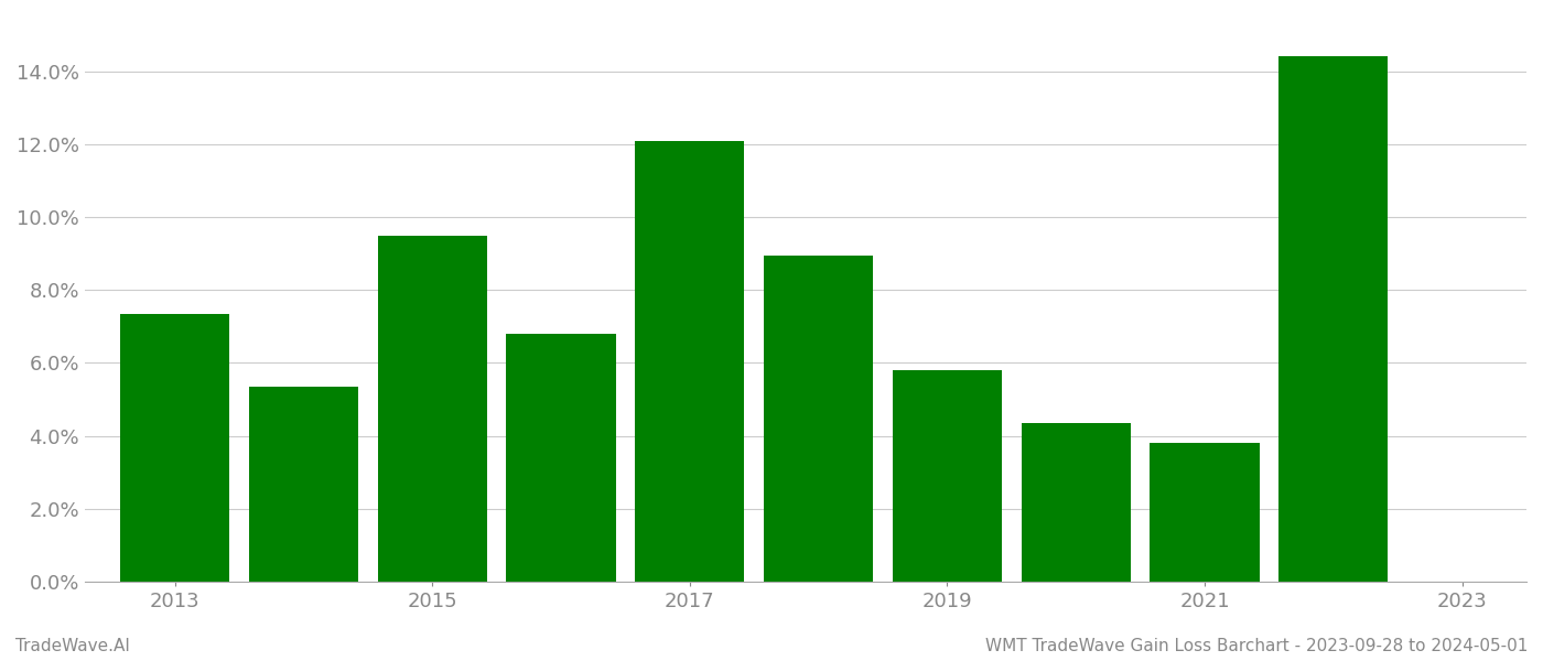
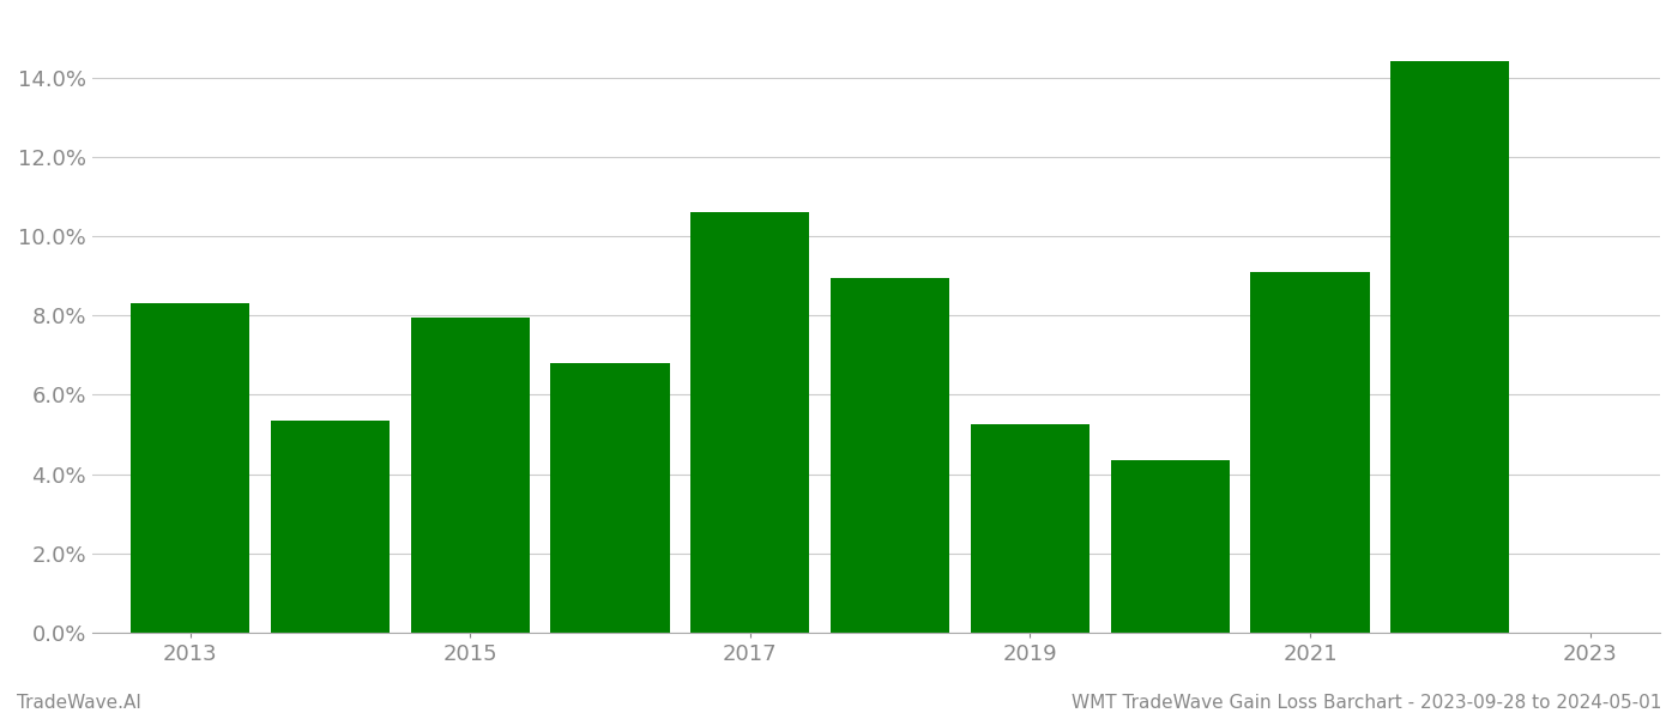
2013: 7.35% -> 8.30%
2015: 9.50% -> 7.95%
2017: 12.10% -> 10.60%
2019: 5.80% -> 5.25%
2021: 3.80% -> 9.10%
